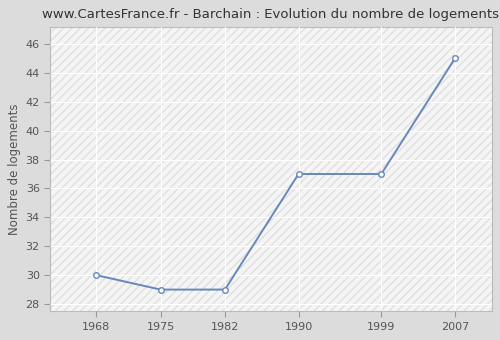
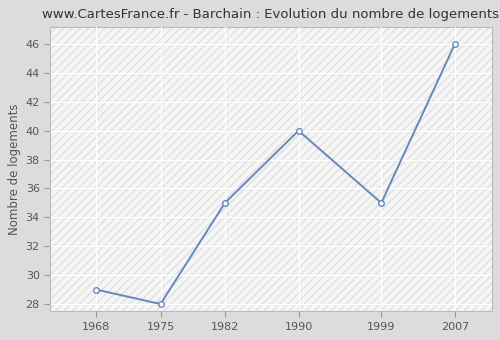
1968: 30 -> 29
1975: 29 -> 28
1982: 29 -> 35
1990: 37 -> 40
1999: 37 -> 35
2007: 45 -> 46
